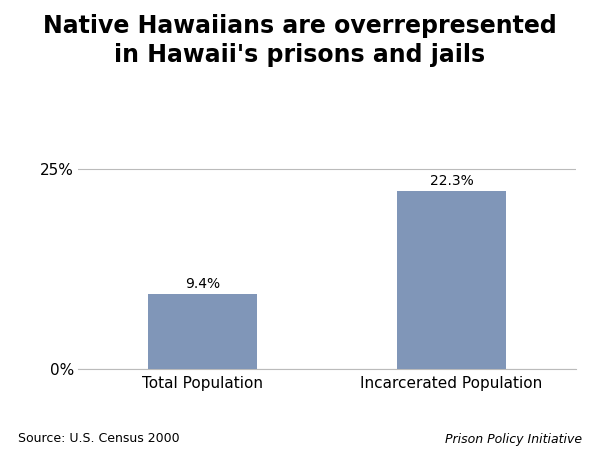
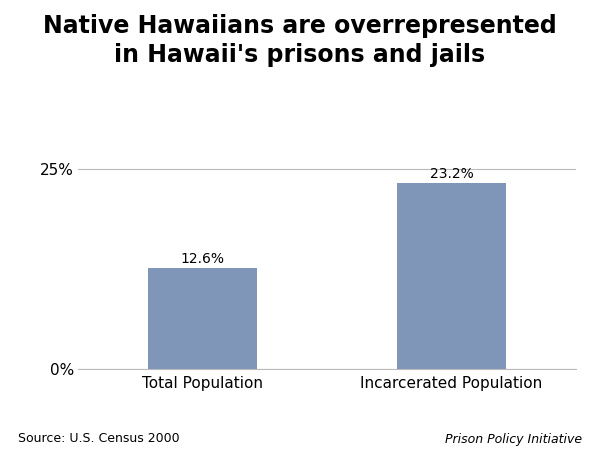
Total Population: 9.4% -> 12.6%
Incarcerated Population: 22.3% -> 23.2%
